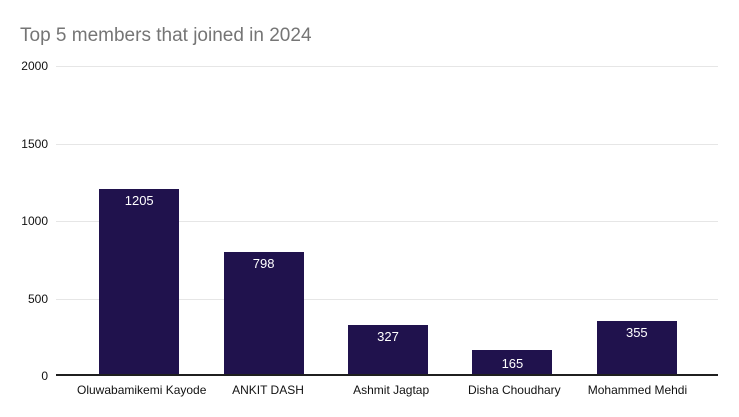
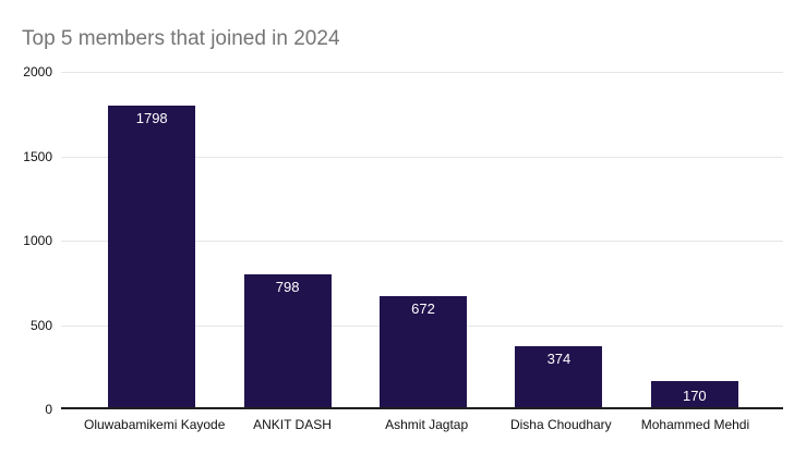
Oluwabamikemi Kayode: 1205 -> 1798
Ashmit Jagtap: 327 -> 672
Disha Choudhary: 165 -> 374
Mohammed Mehdi: 355 -> 170
